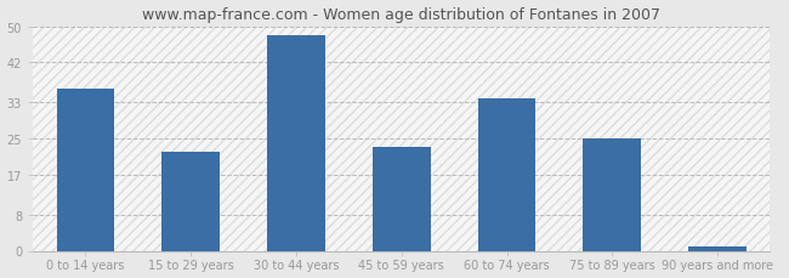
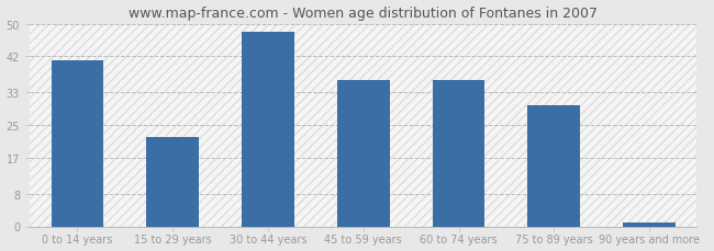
0 to 14 years: 36 -> 41
45 to 59 years: 23 -> 36
60 to 74 years: 34 -> 36
75 to 89 years: 25 -> 30
